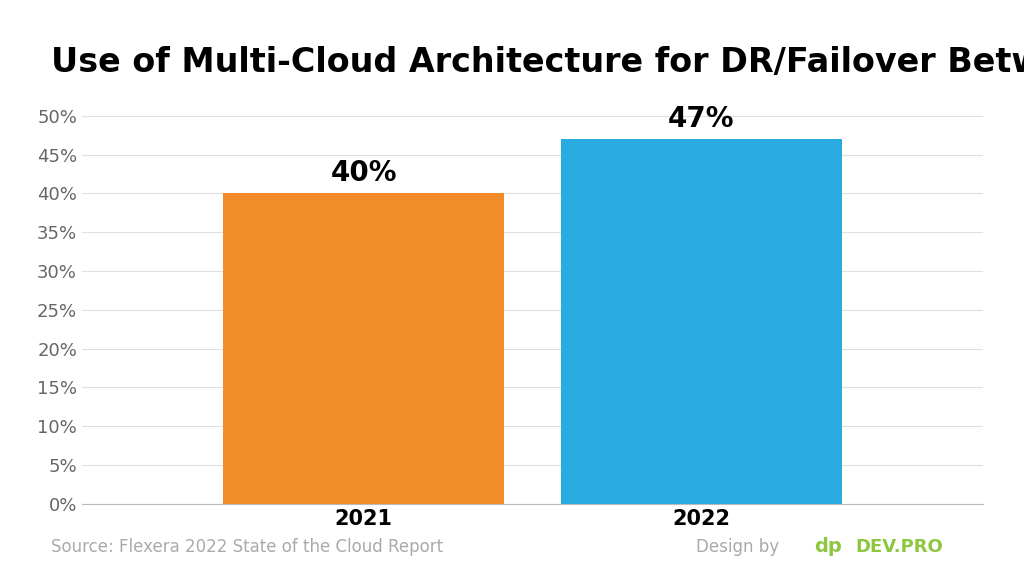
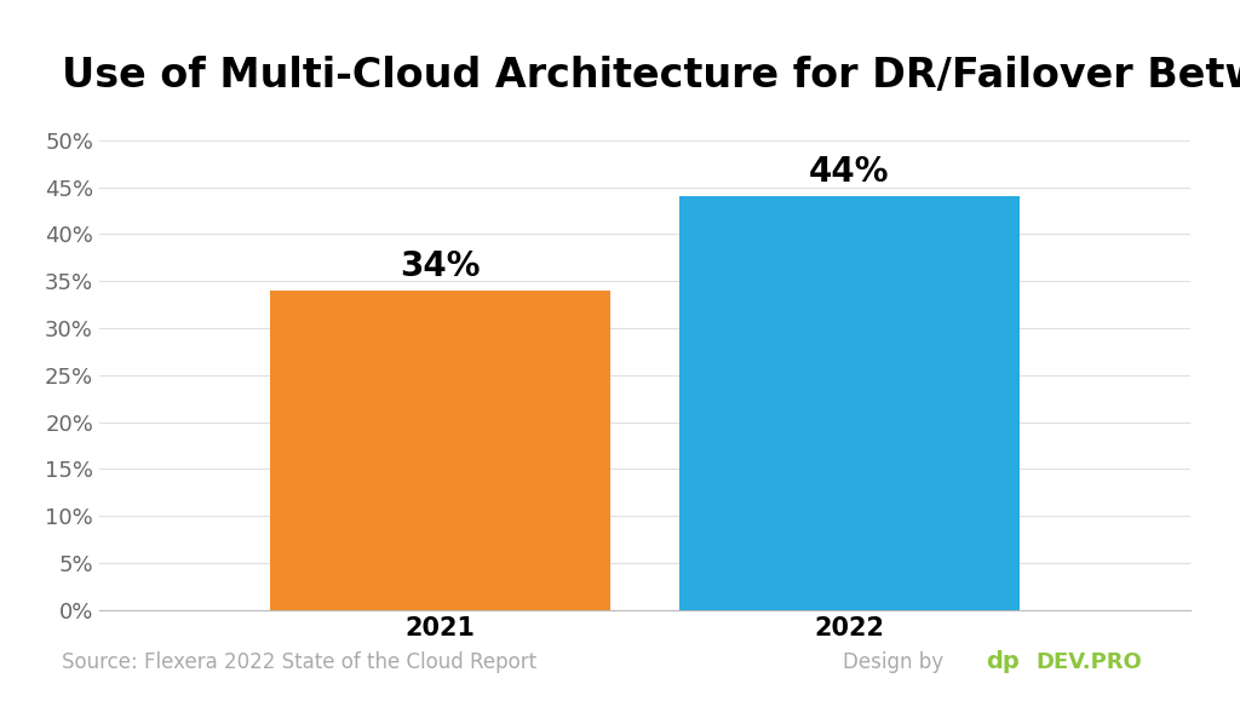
2021: 40% -> 34%
2022: 47% -> 44%
